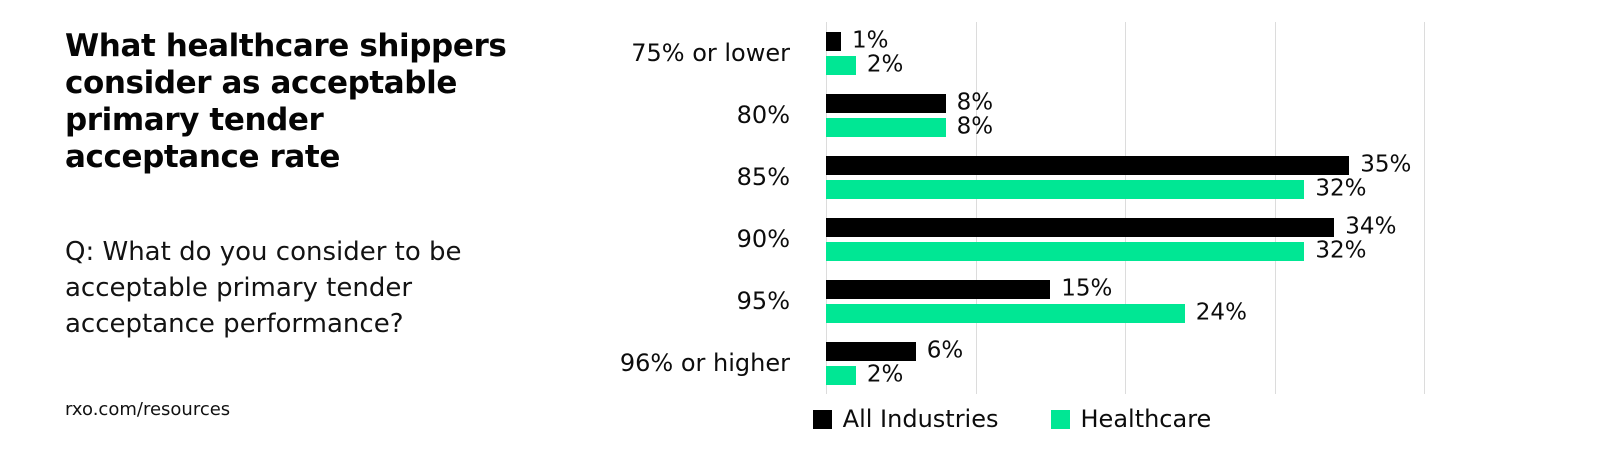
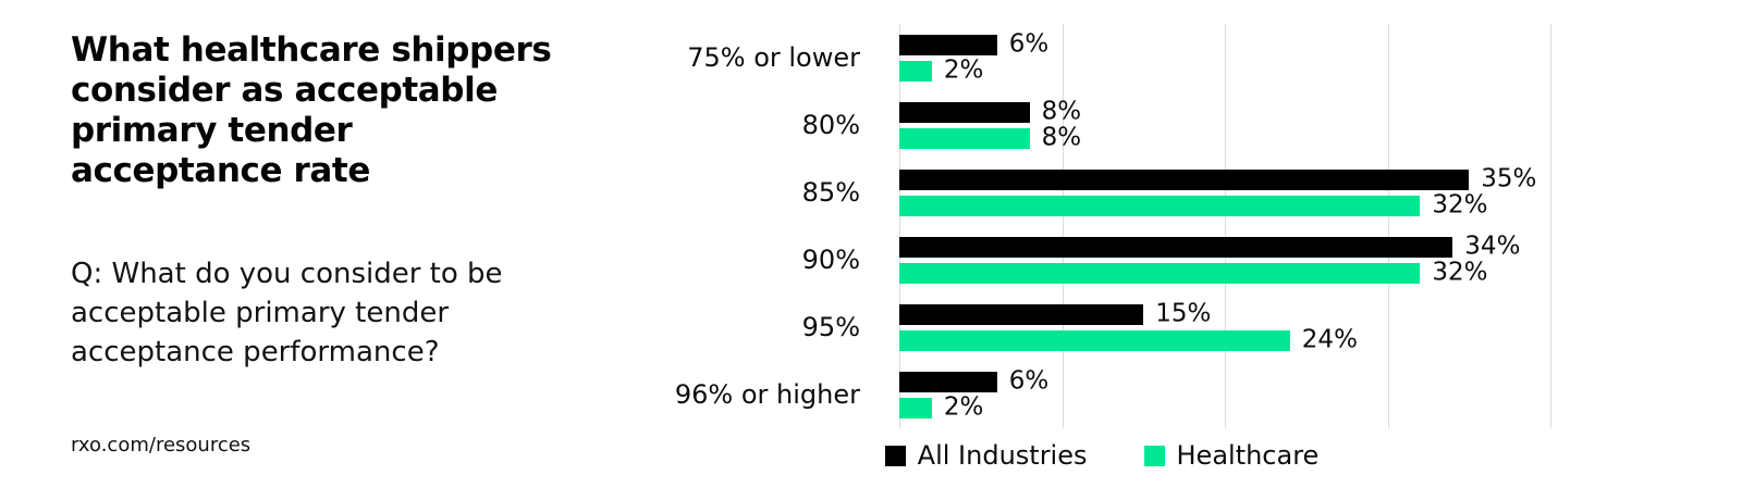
All Industries/75% or lower: 1% -> 6%
